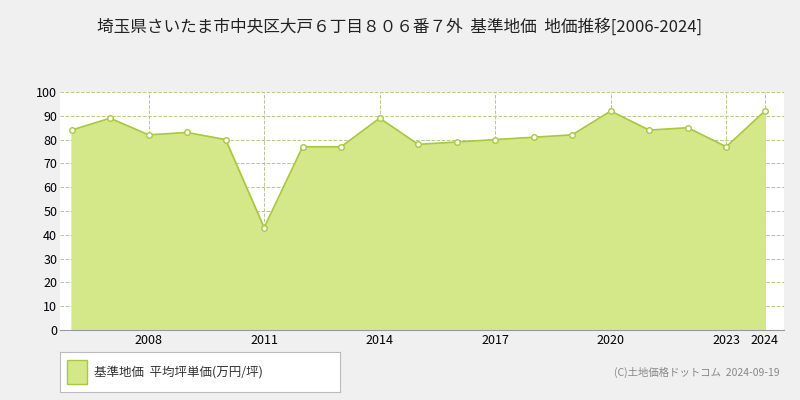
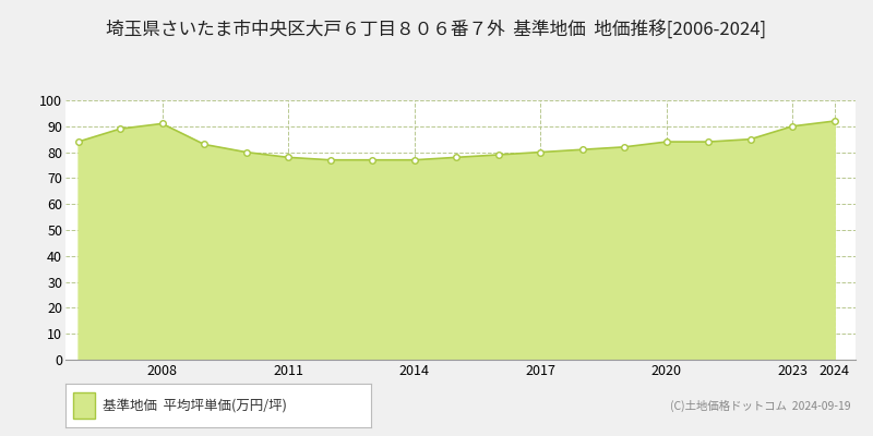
2008: 82 -> 91
2011: 43 -> 78
2014: 89 -> 77
2020: 92 -> 84
2023: 77 -> 90
